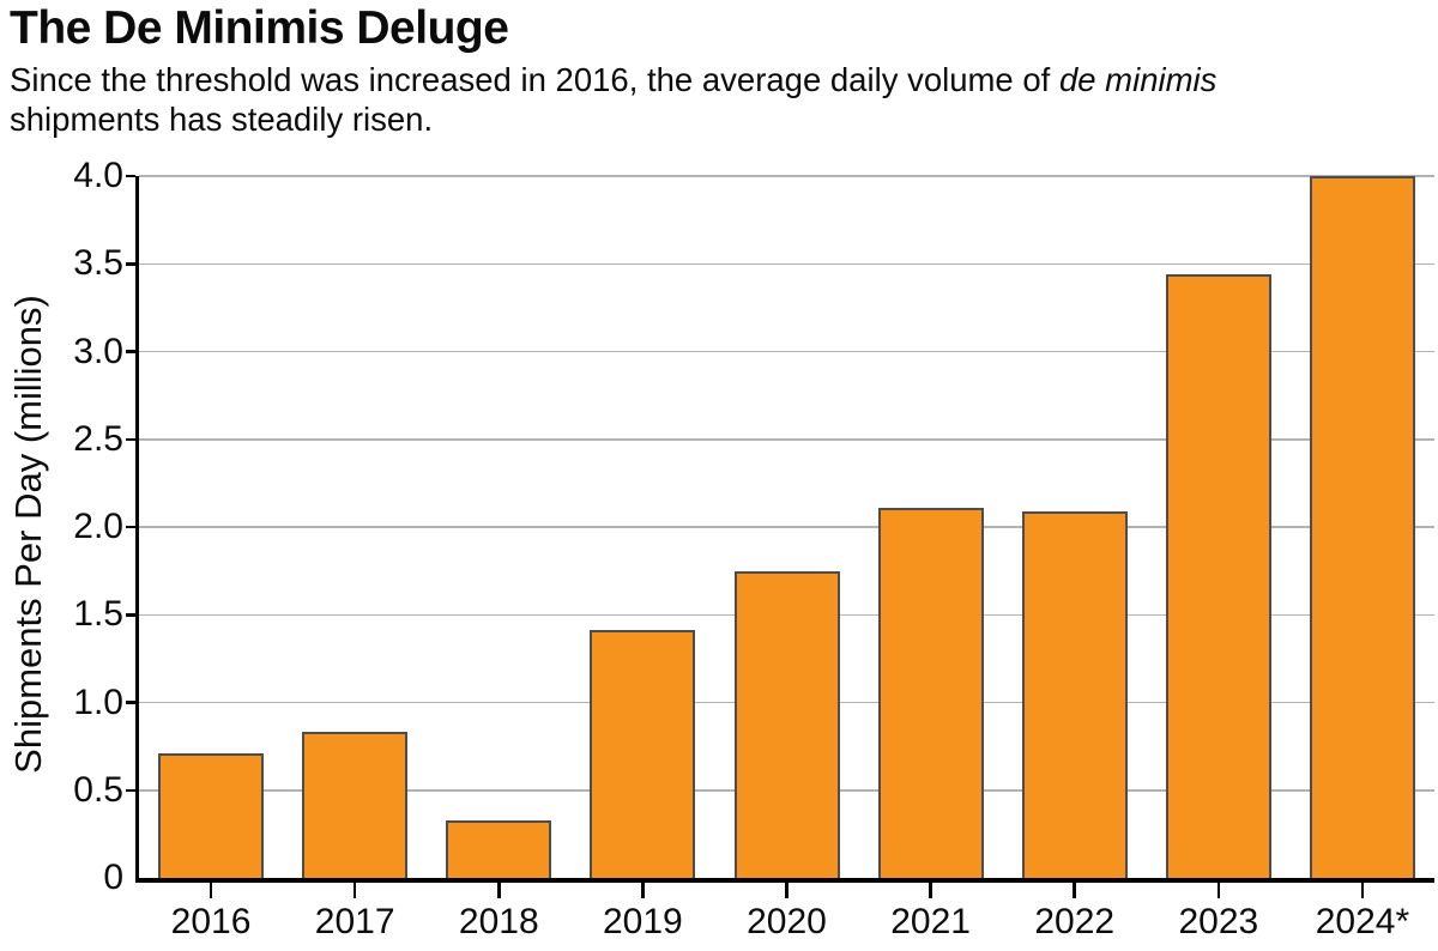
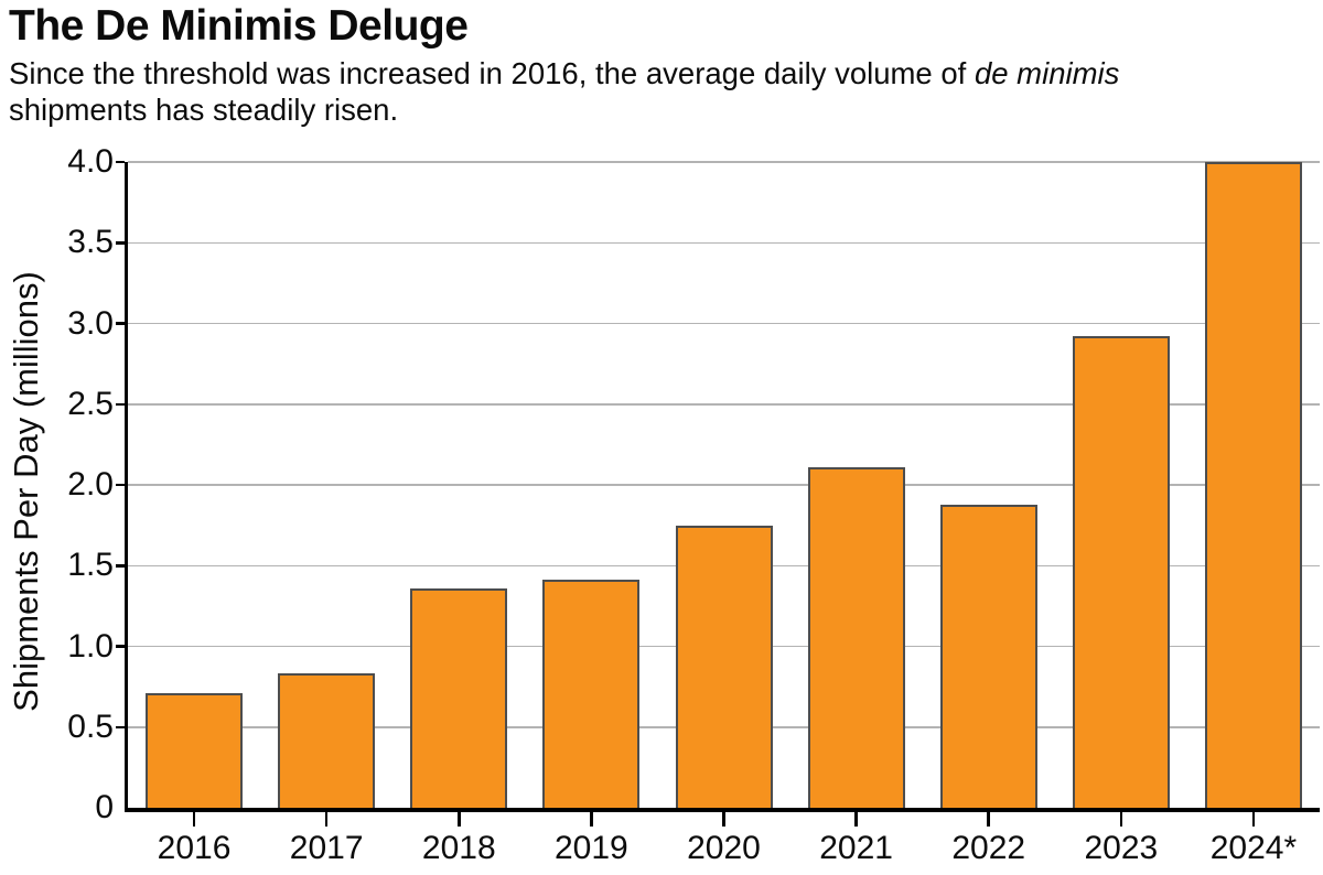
2018: 0.33 -> 1.36
2022: 2.09 -> 1.88
2023: 3.44 -> 2.92
